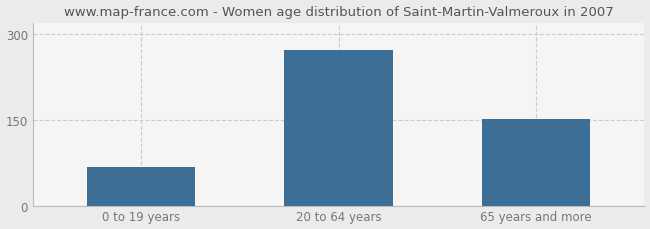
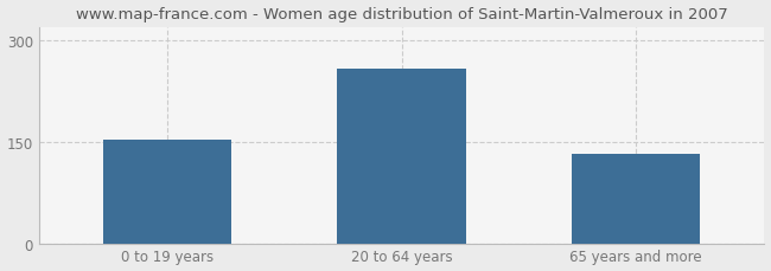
0 to 19 years: 68 -> 154
20 to 64 years: 272 -> 258
65 years and more: 152 -> 132
